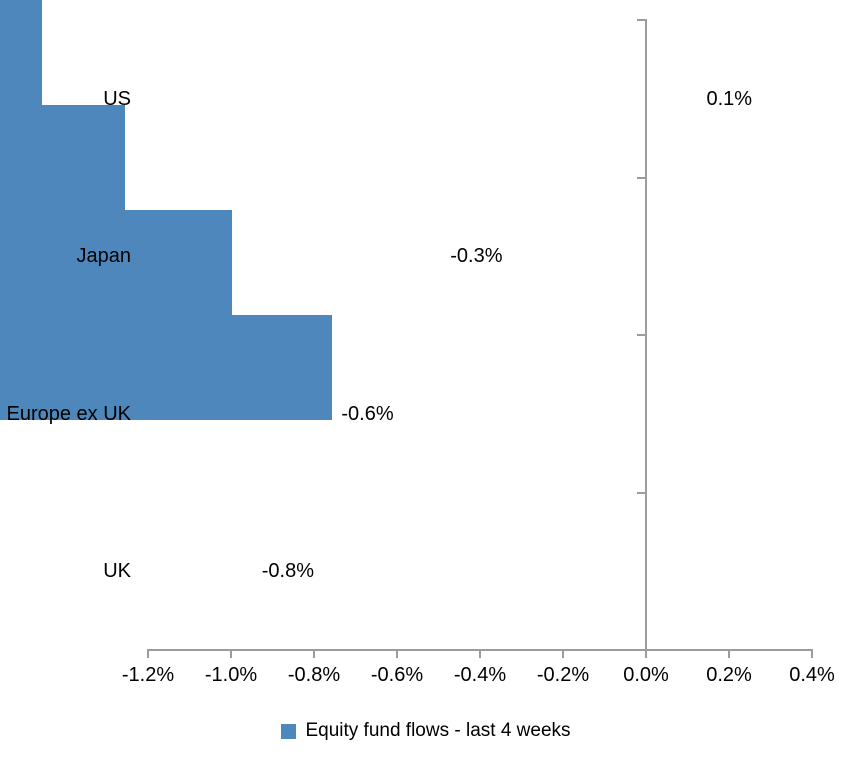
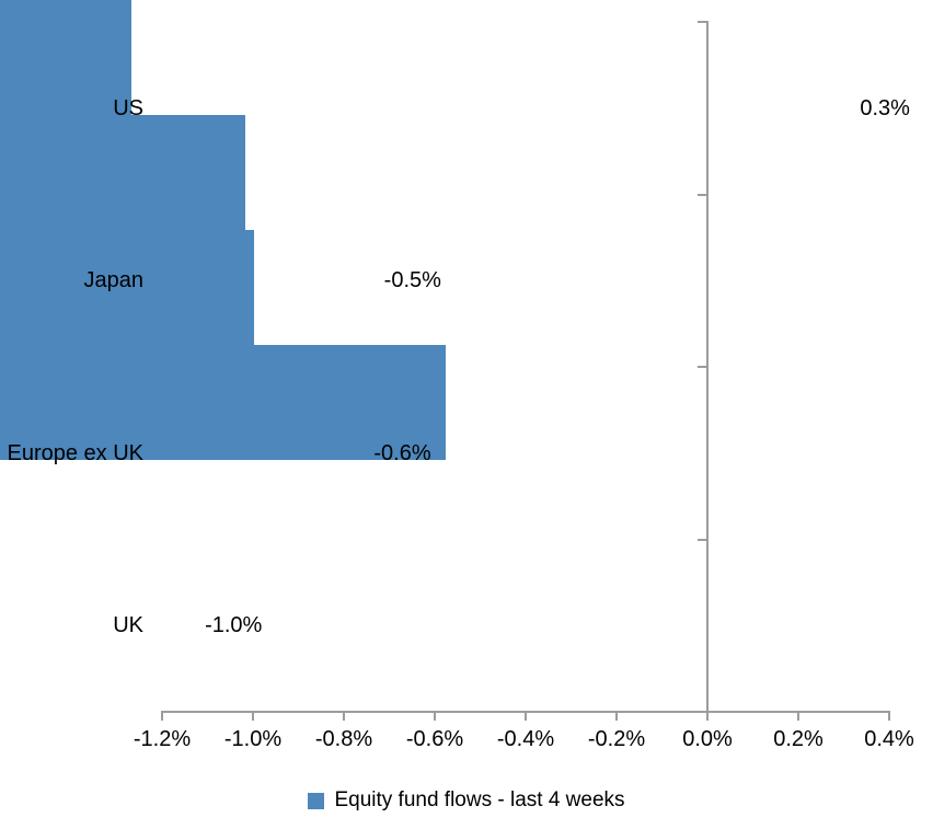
US: 0.1% -> 0.3%
Japan: -0.3% -> -0.5%
UK: -0.8% -> -1.0%
